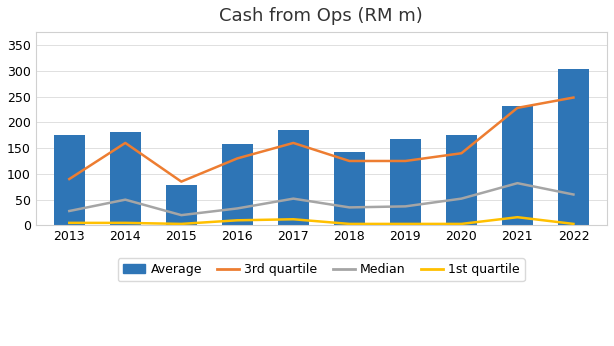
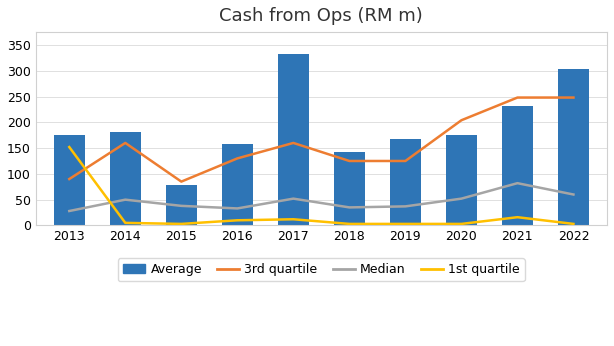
1st quartile/2013: 5 -> 152
Median/2015: 20 -> 38
Average/2017: 186 -> 332
3rd quartile/2020: 140 -> 204
3rd quartile/2021: 228 -> 248
